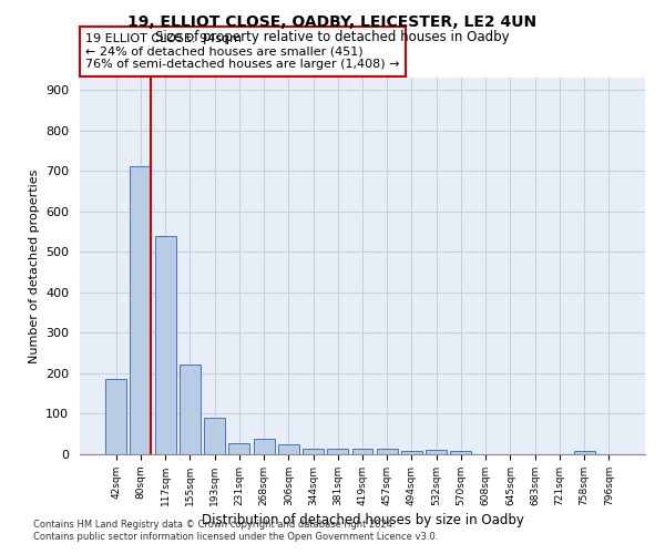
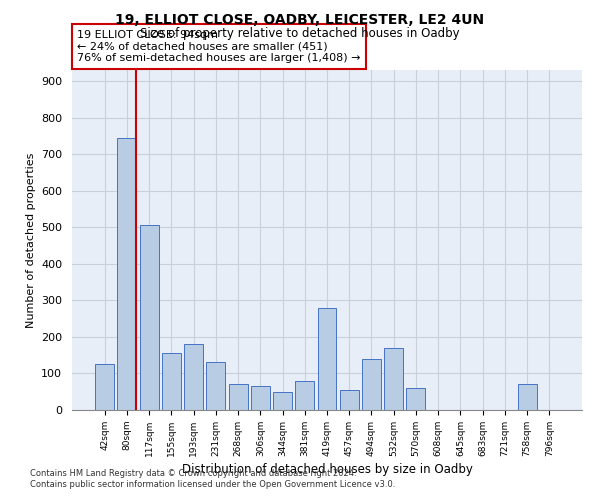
42sqm: 185 -> 125
80sqm: 710 -> 745
117sqm: 540 -> 505
155sqm: 222 -> 155
193sqm: 90 -> 180
231sqm: 27 -> 130
268sqm: 37 -> 70
306sqm: 25 -> 65
344sqm: 15 -> 50
381sqm: 13 -> 80
419sqm: 13 -> 280
457sqm: 13 -> 55
494sqm: 8 -> 140
532sqm: 10 -> 170
570sqm: 8 -> 60
758sqm: 8 -> 70
